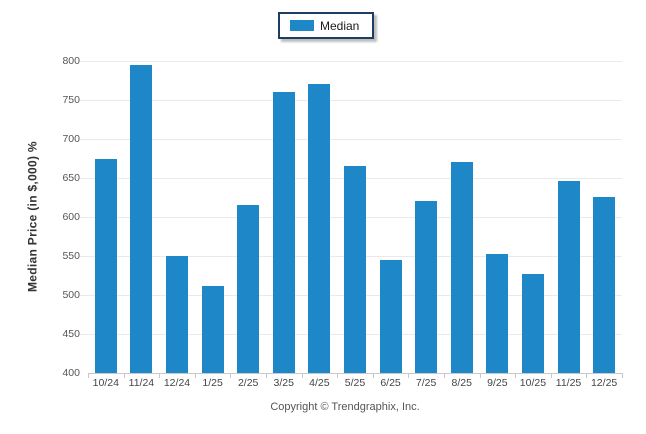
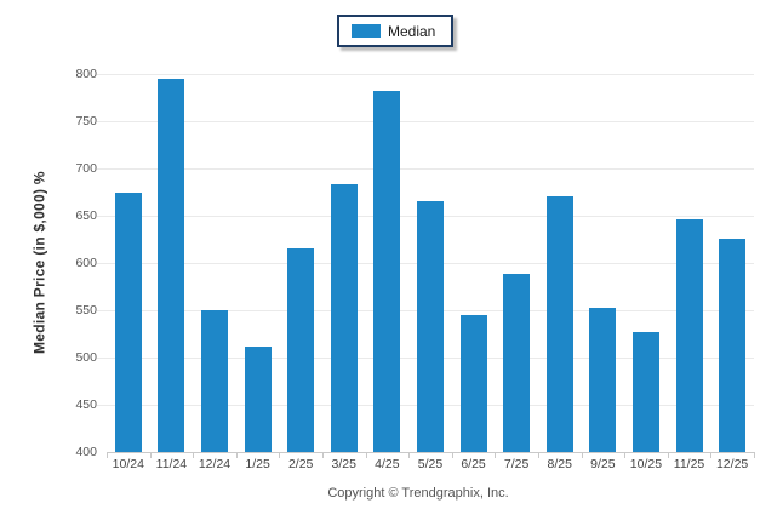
3/25: 760 -> 680
4/25: 770 -> 780
7/25: 620 -> 590
